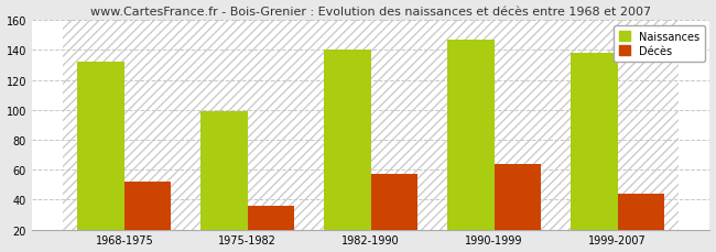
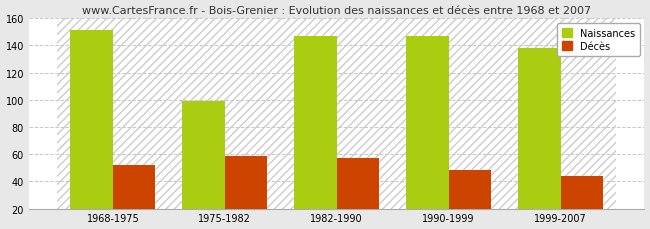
Naissances/1968-1975: 132 -> 151
Décès/1975-1982: 36 -> 59
Naissances/1982-1990: 140 -> 147
Décès/1990-1999: 64 -> 48
